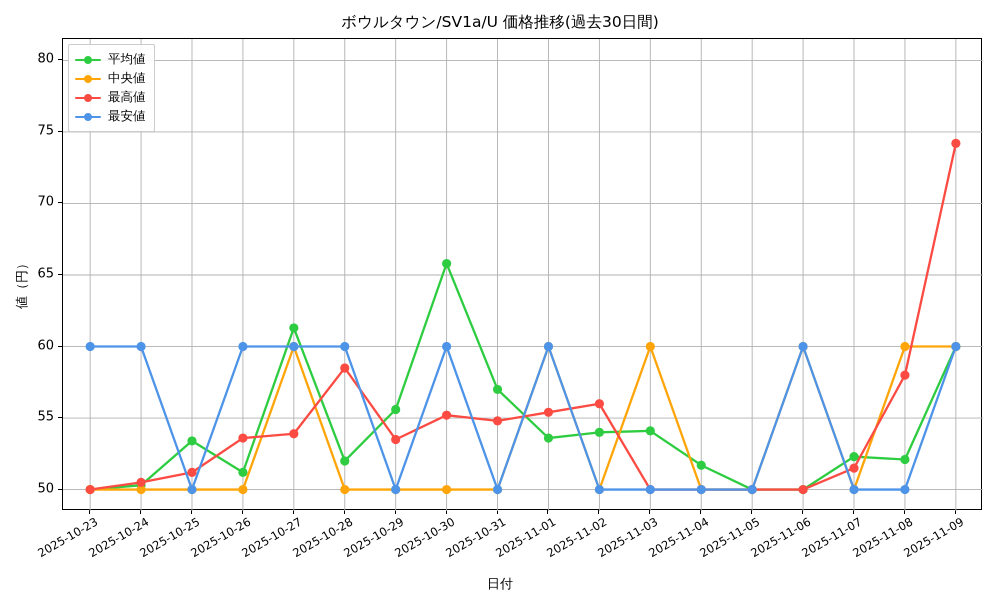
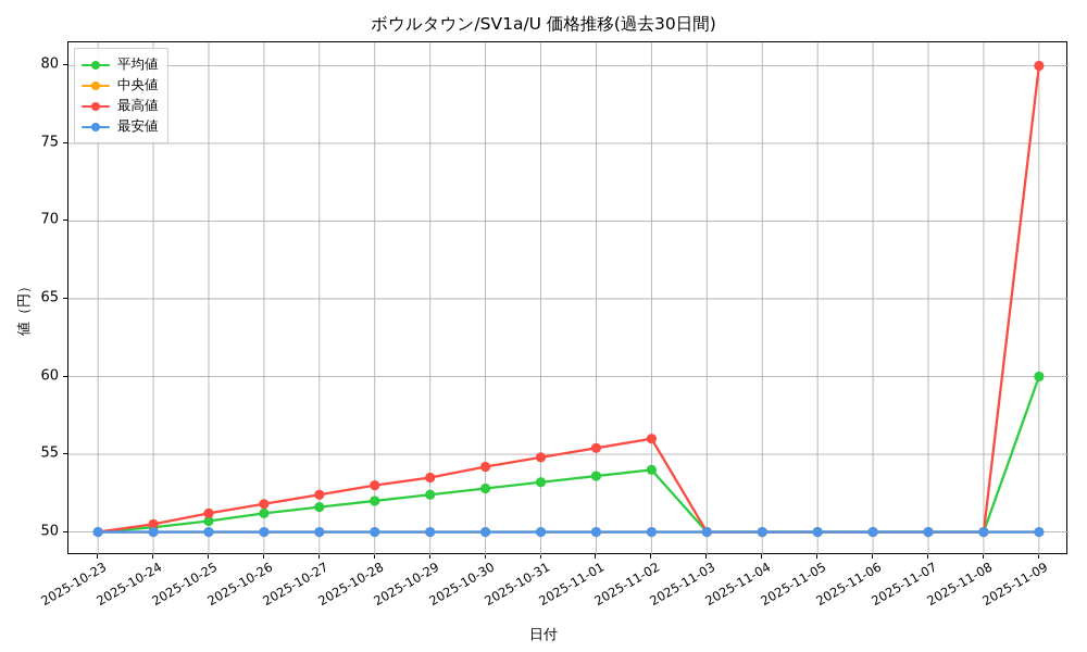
最安値/2025-10-23: 60 -> 50
最安値/2025-10-24: 60 -> 50
平均値/2025-10-25: 53.4 -> 50.7
最高値/2025-10-26: 53.6 -> 51.8
最安値/2025-10-26: 60 -> 50
平均値/2025-10-27: 61.3 -> 51.6
中央値/2025-10-27: 60 -> 50
最高値/2025-10-27: 53.9 -> 52.4
最安値/2025-10-27: 60 -> 50
最高値/2025-10-28: 58.5 -> 53.0
最安値/2025-10-28: 60 -> 50
平均値/2025-10-29: 55.6 -> 52.4
平均値/2025-10-30: 65.8 -> 52.8
最高値/2025-10-30: 55.2 -> 54.2
最安値/2025-10-30: 60 -> 50
平均値/2025-10-31: 57.0 -> 53.2
中央値/2025-11-01: 60 -> 50
最安値/2025-11-01: 60 -> 50
平均値/2025-11-03: 54.1 -> 50.0
中央値/2025-11-03: 60 -> 50
平均値/2025-11-04: 51.7 -> 50.0
中央値/2025-11-06: 60 -> 50
最安値/2025-11-06: 60 -> 50
平均値/2025-11-07: 52.3 -> 50.0
最高値/2025-11-07: 51.5 -> 50.0
平均値/2025-11-08: 52.1 -> 50.0
中央値/2025-11-08: 60 -> 50
最高値/2025-11-08: 58.0 -> 50.0
中央値/2025-11-09: 60 -> 50
最高値/2025-11-09: 74.2 -> 80.0
最安値/2025-11-09: 60 -> 50
